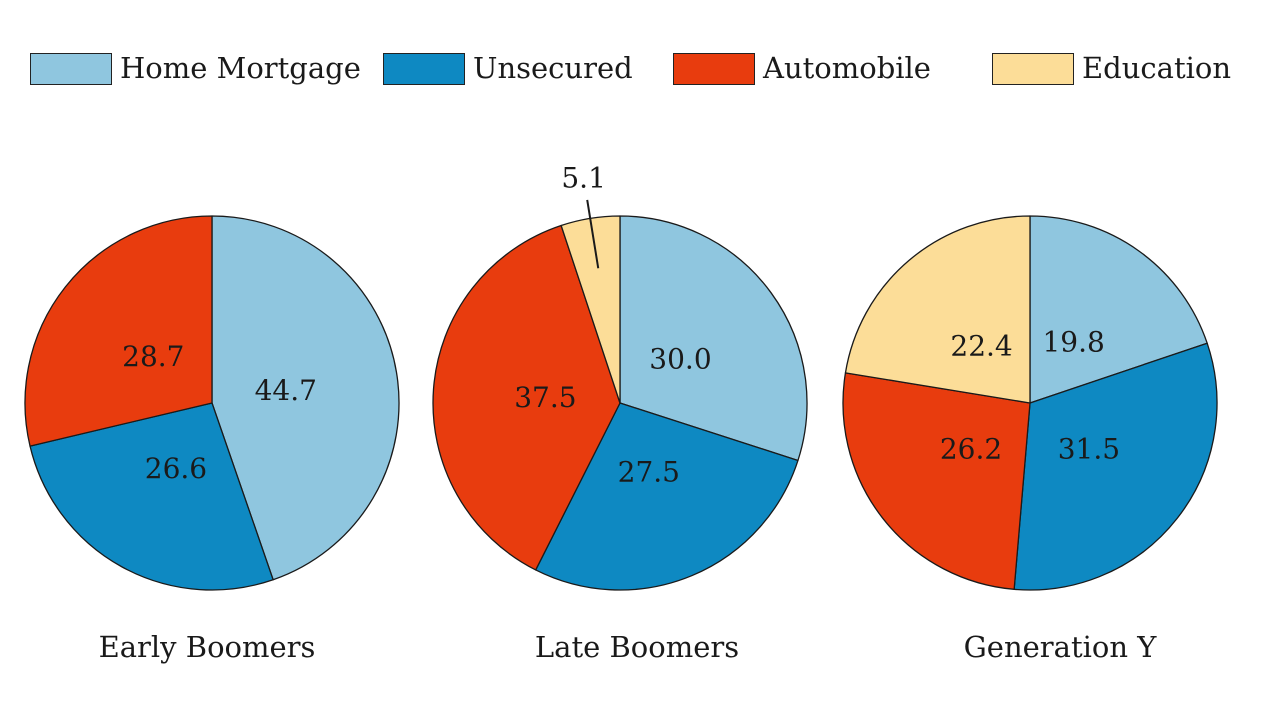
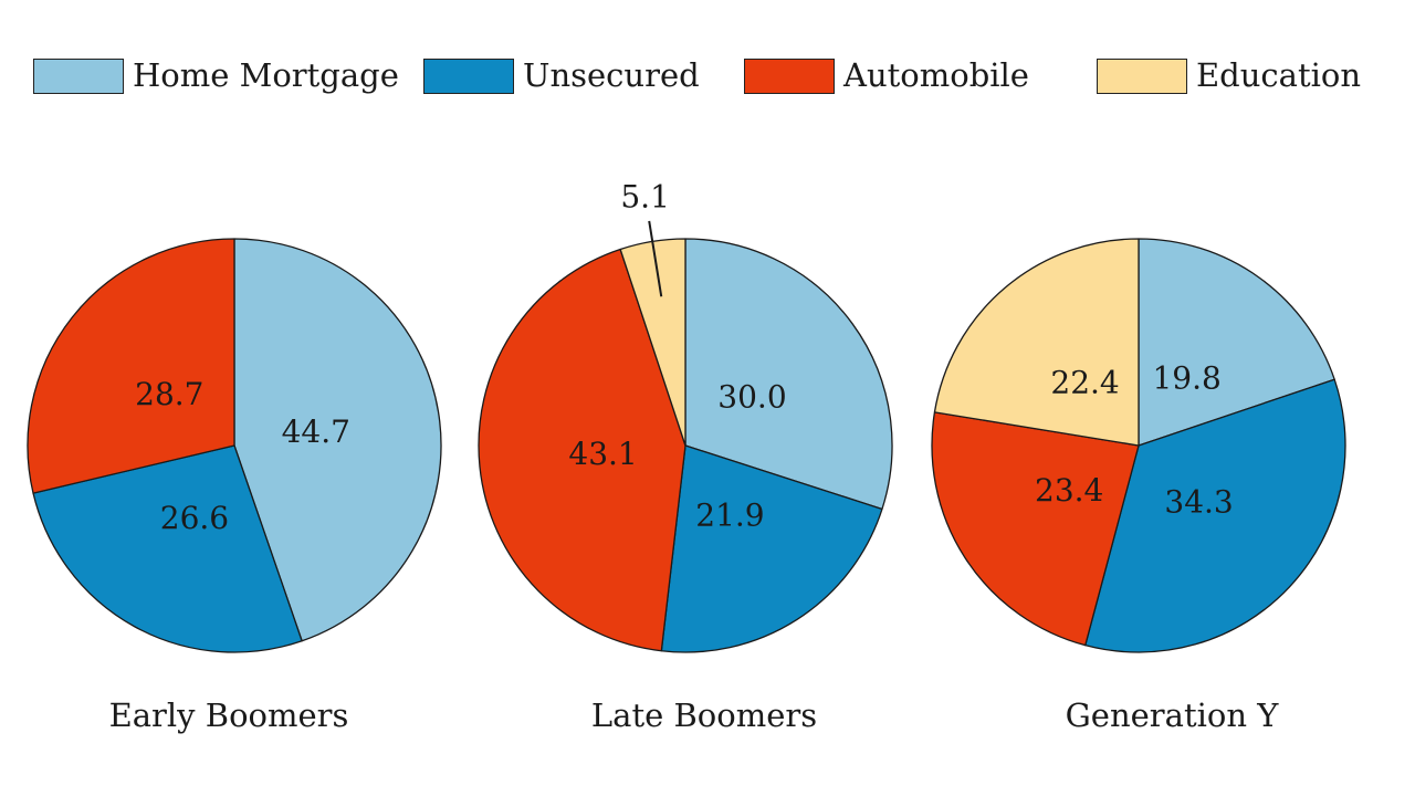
Late Boomers/Unsecured: 27.5 -> 21.9
Late Boomers/Automobile: 37.5 -> 43.1
Generation Y/Unsecured: 31.5 -> 34.3
Generation Y/Automobile: 26.2 -> 23.4
